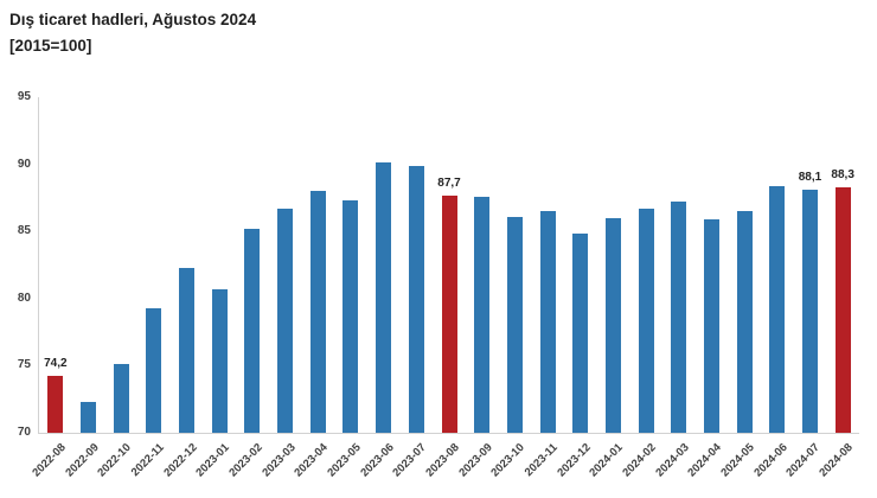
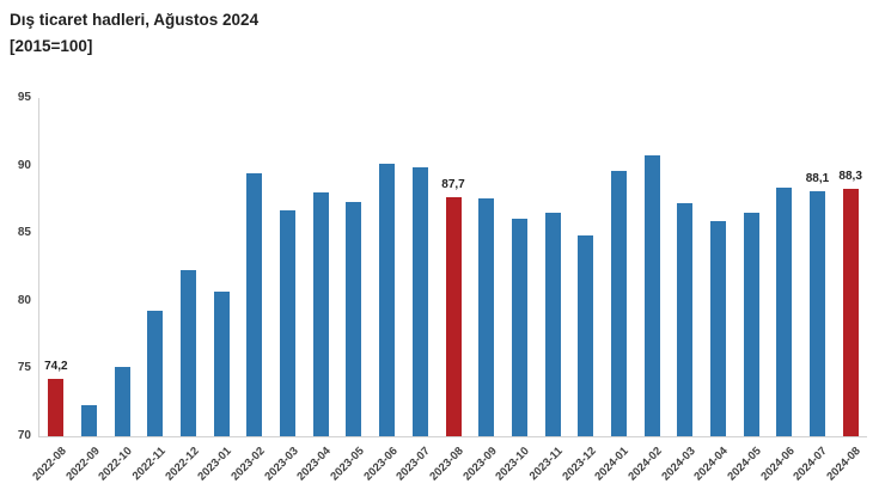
2023-02: 85.2 -> 89.4
2024-01: 86.0 -> 89.6
2024-02: 86.7 -> 90.8
